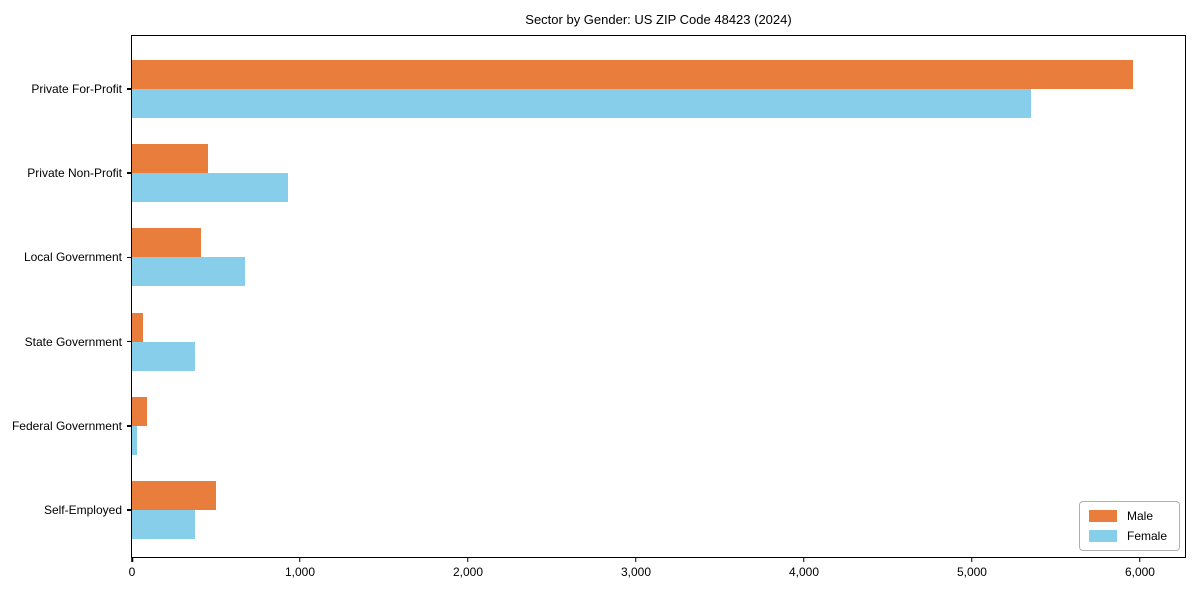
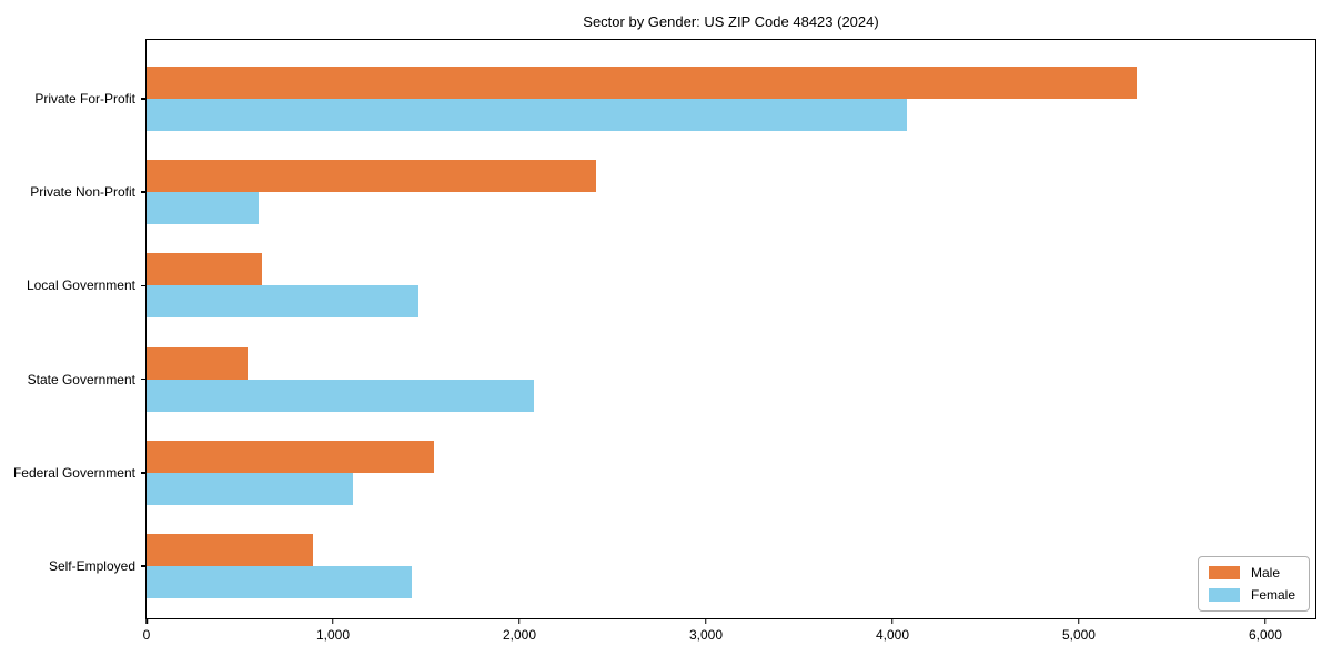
Male/Private For-Profit: 5960 -> 5310
Female/Private For-Profit: 5350 -> 4080
Male/Private Non-Profit: 450 -> 2410
Female/Private Non-Profit: 930 -> 600
Male/Local Government: 410 -> 620
Female/Local Government: 670 -> 1460
Male/State Government: 60 -> 540
Female/State Government: 380 -> 2080
Male/Federal Government: 90 -> 1540
Female/Federal Government: 30 -> 1110
Male/Self-Employed: 500 -> 890
Female/Self-Employed: 380 -> 1420
